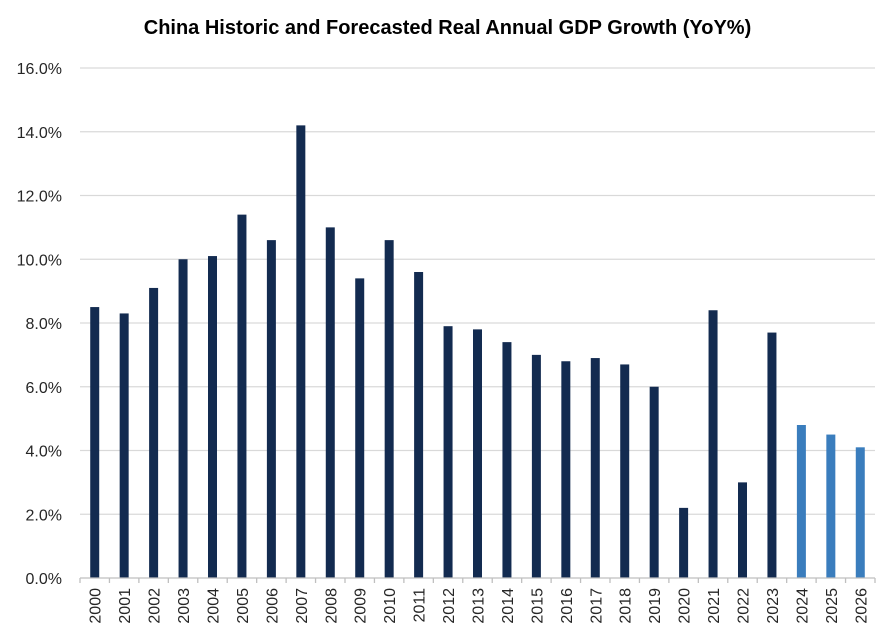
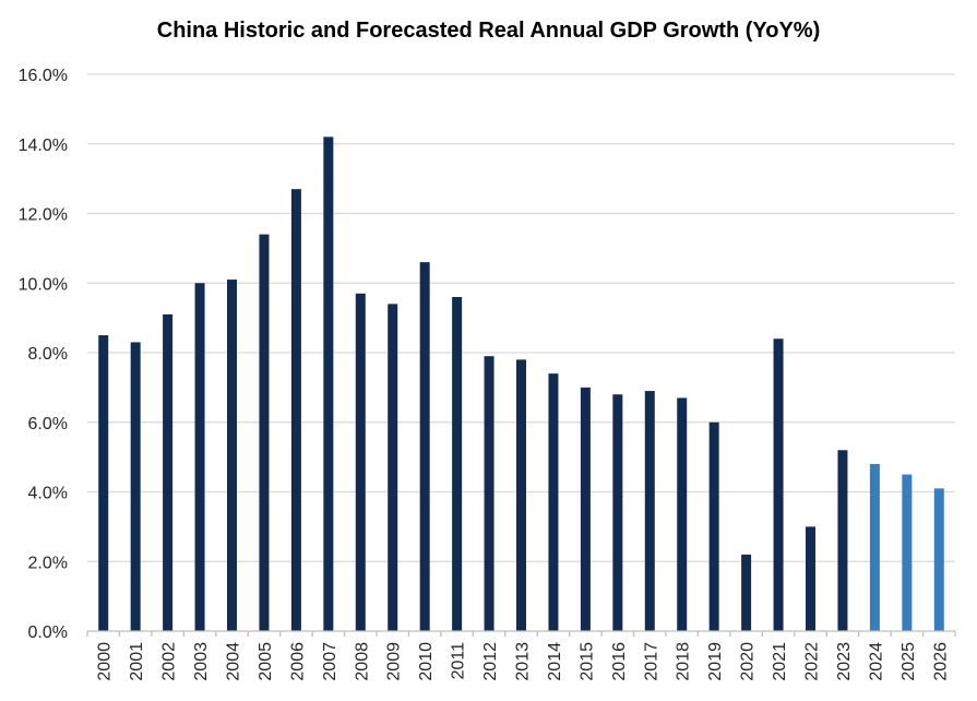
2006: 10.6% -> 12.7%
2008: 11.0% -> 9.7%
2023: 7.7% -> 5.2%
